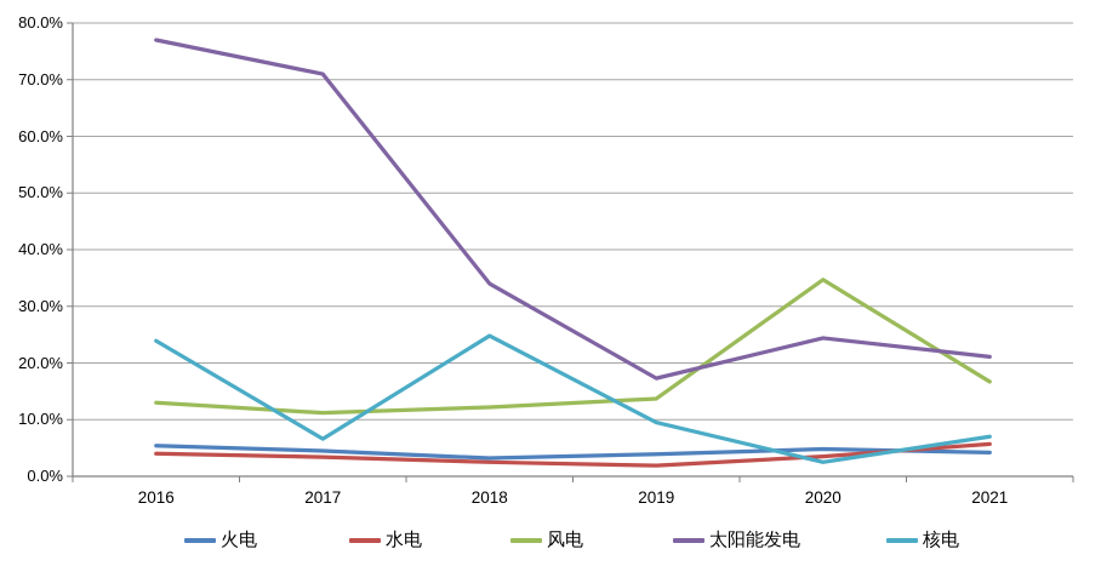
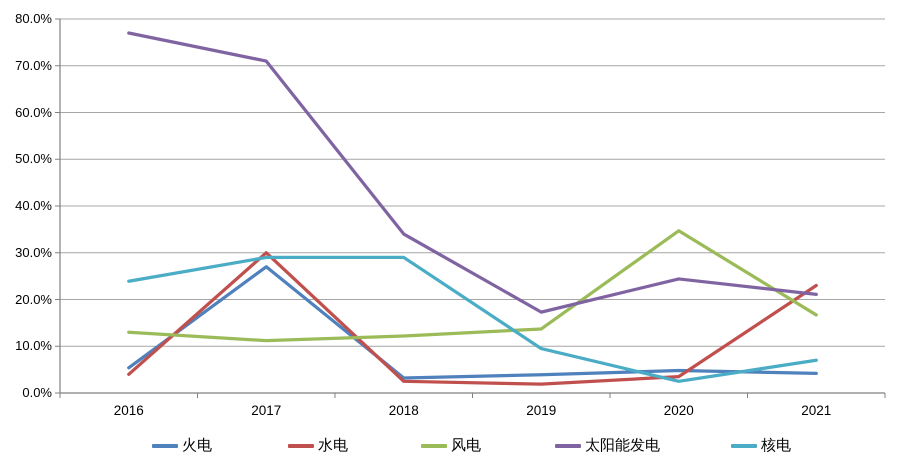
火电/2017: 4% -> 27%
水电/2017: 3% -> 30%
核电/2017: 7% -> 29%
核电/2018: 25% -> 29%
水电/2021: 6% -> 23%
